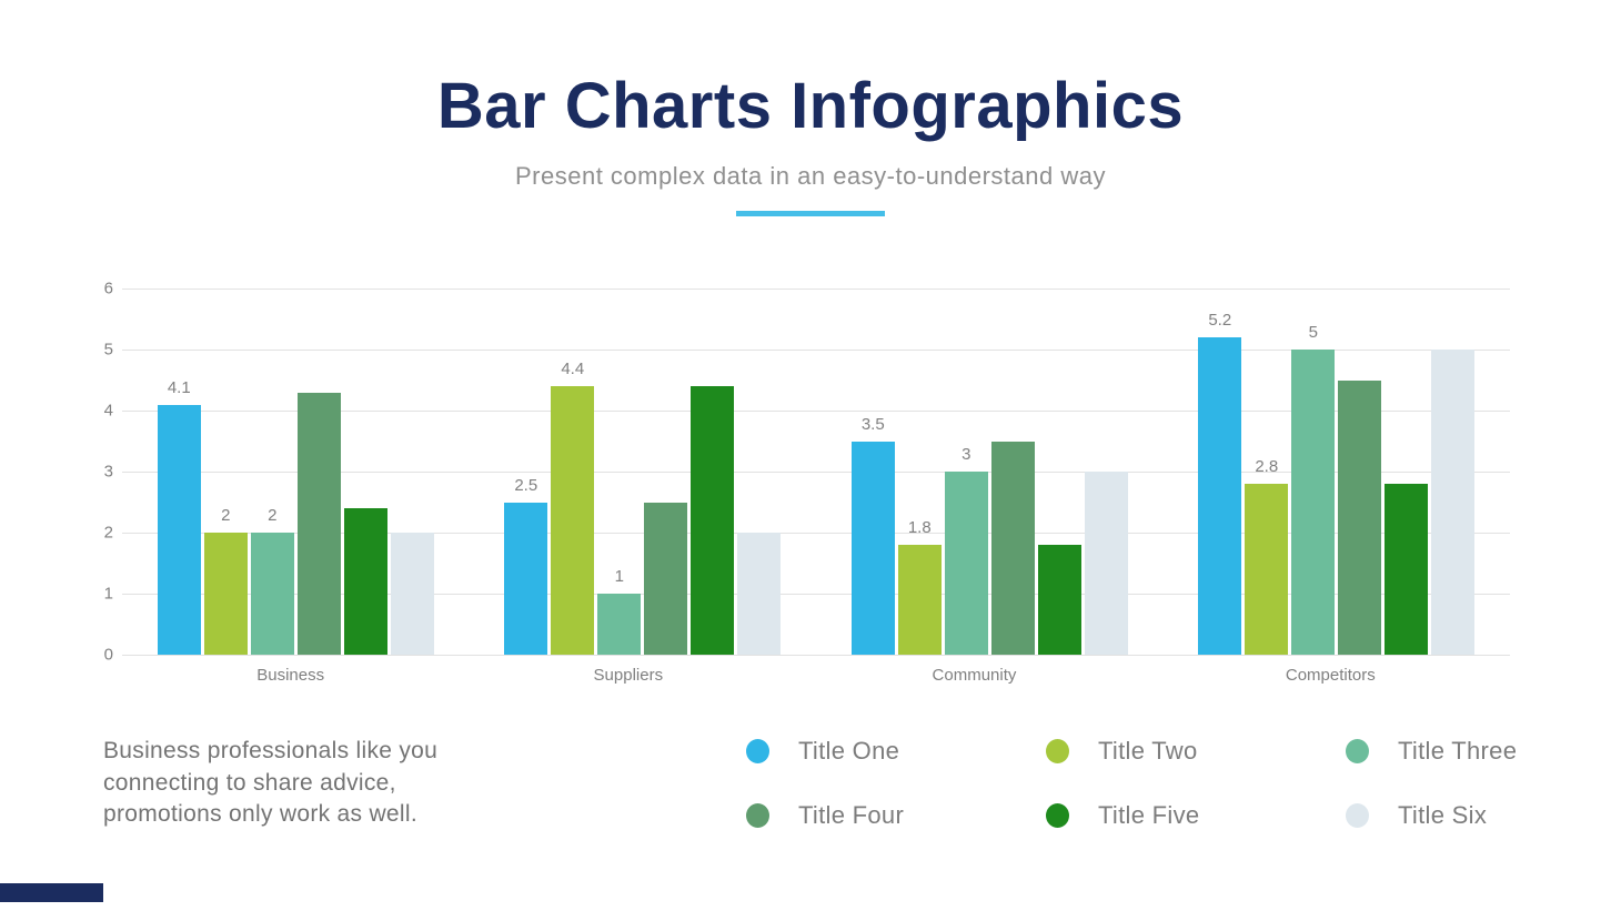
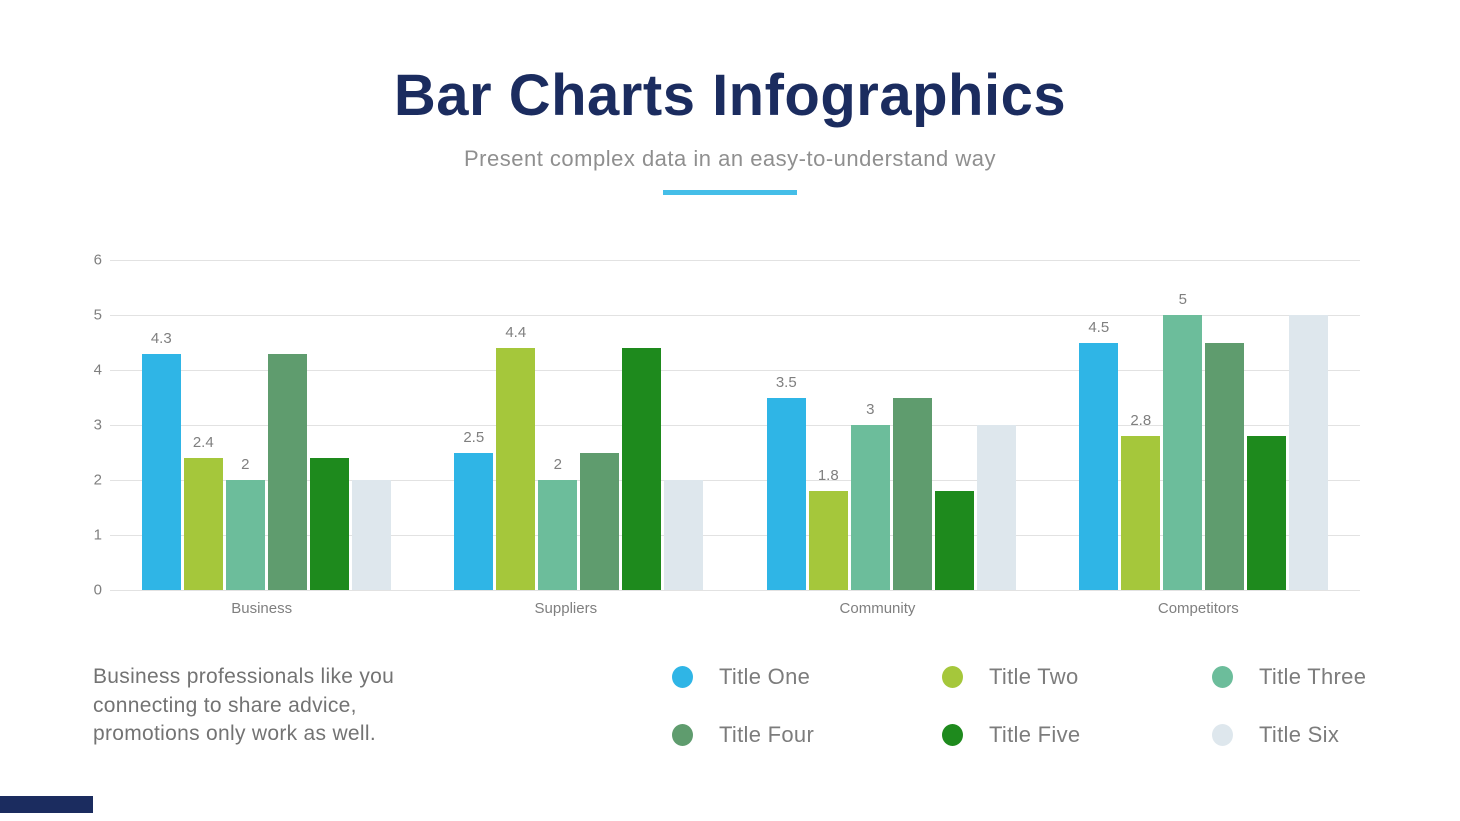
Title One/Business: 4.1 -> 4.3
Title Two/Business: 2 -> 2.4
Title Three/Suppliers: 1 -> 2
Title One/Competitors: 5.2 -> 4.5
